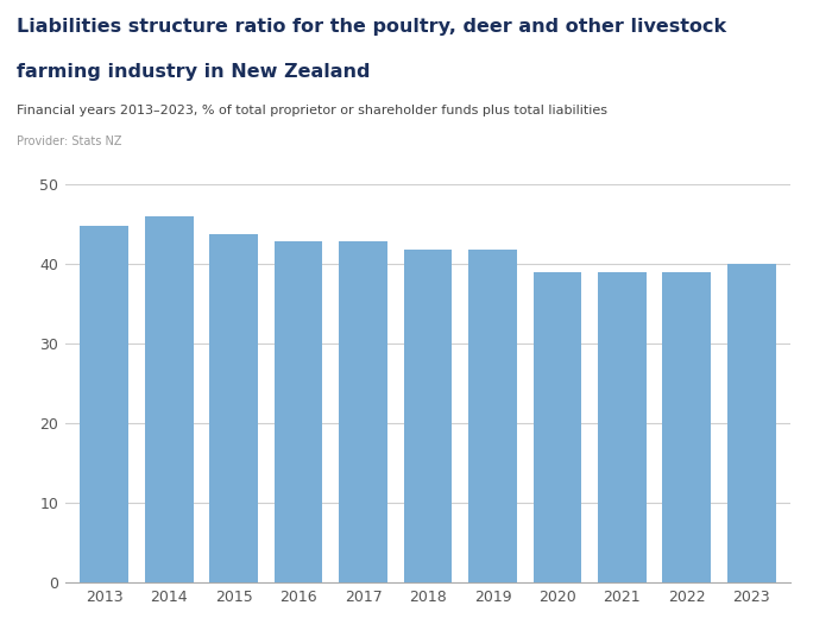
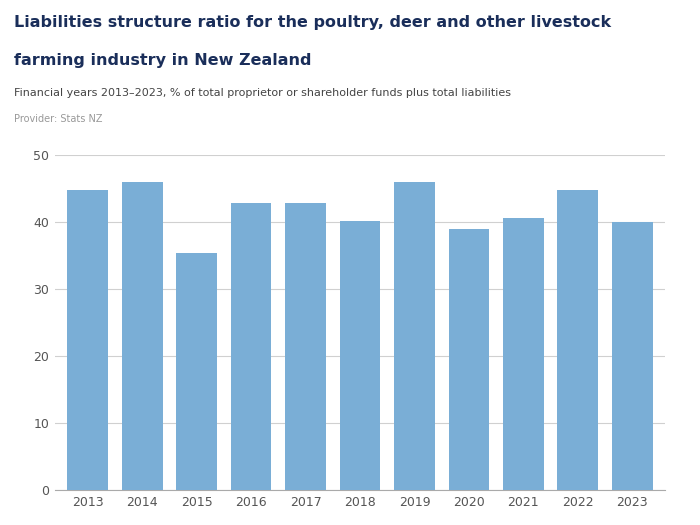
2015: 43.8 -> 35.4
2018: 41.8 -> 40.2
2019: 41.8 -> 46.0
2021: 39.0 -> 40.6
2022: 39.0 -> 44.8
